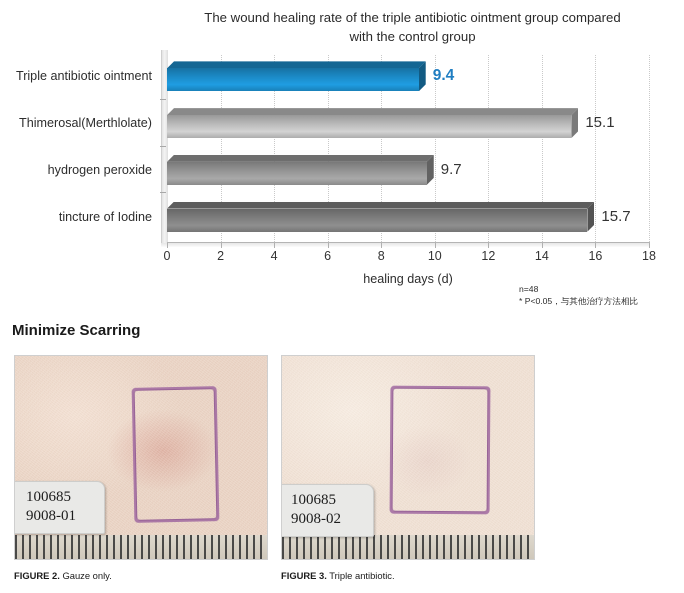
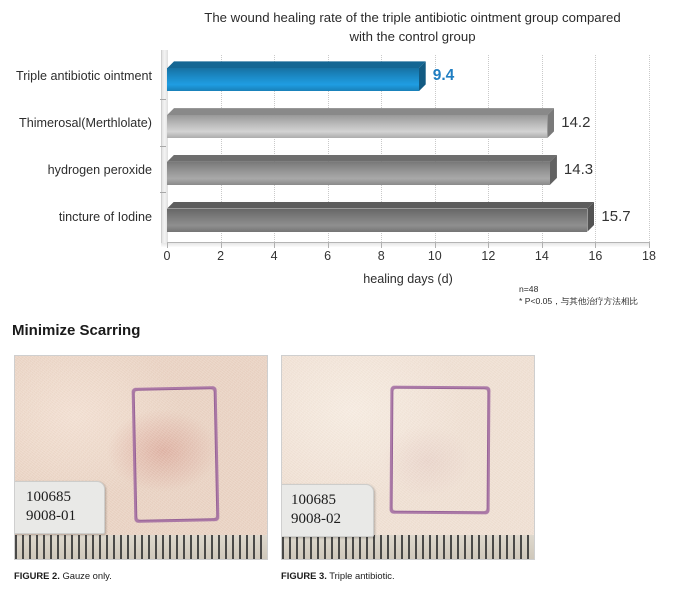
Thimerosal(Merthlolate): 15.1 -> 14.2
hydrogen peroxide: 9.7 -> 14.3
